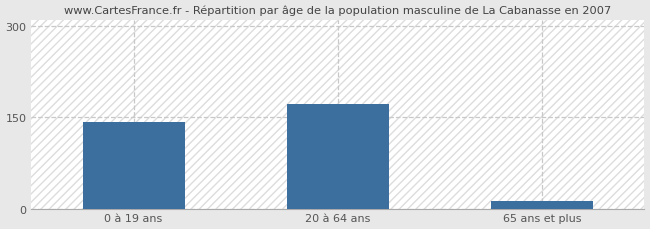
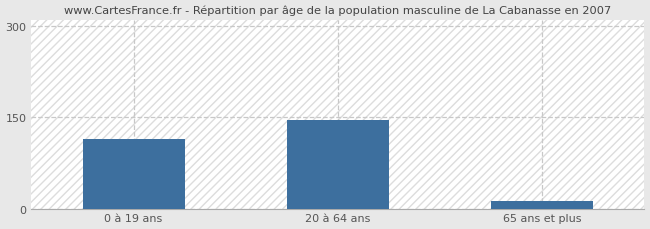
0 à 19 ans: 143 -> 114
20 à 64 ans: 172 -> 146
